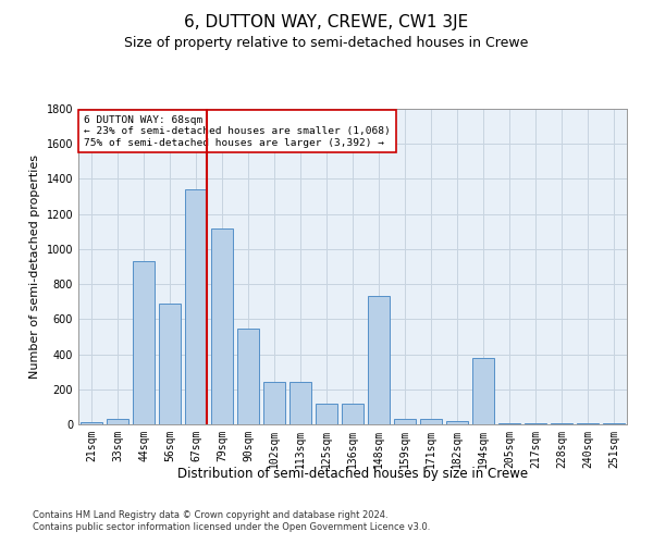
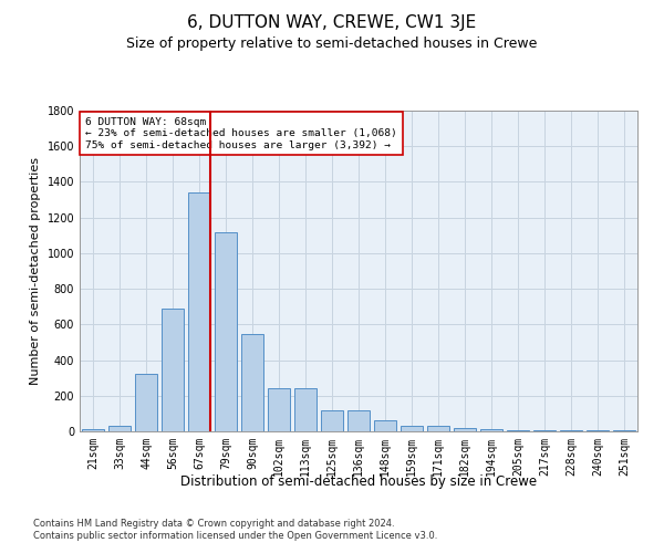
44sqm: 930 -> 320
148sqm: 730 -> 60
194sqm: 380 -> 10
